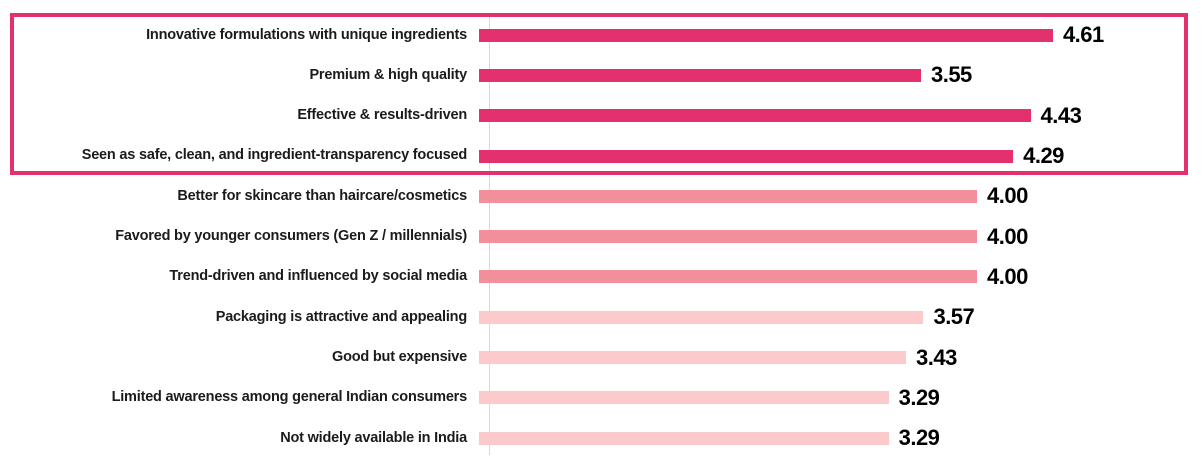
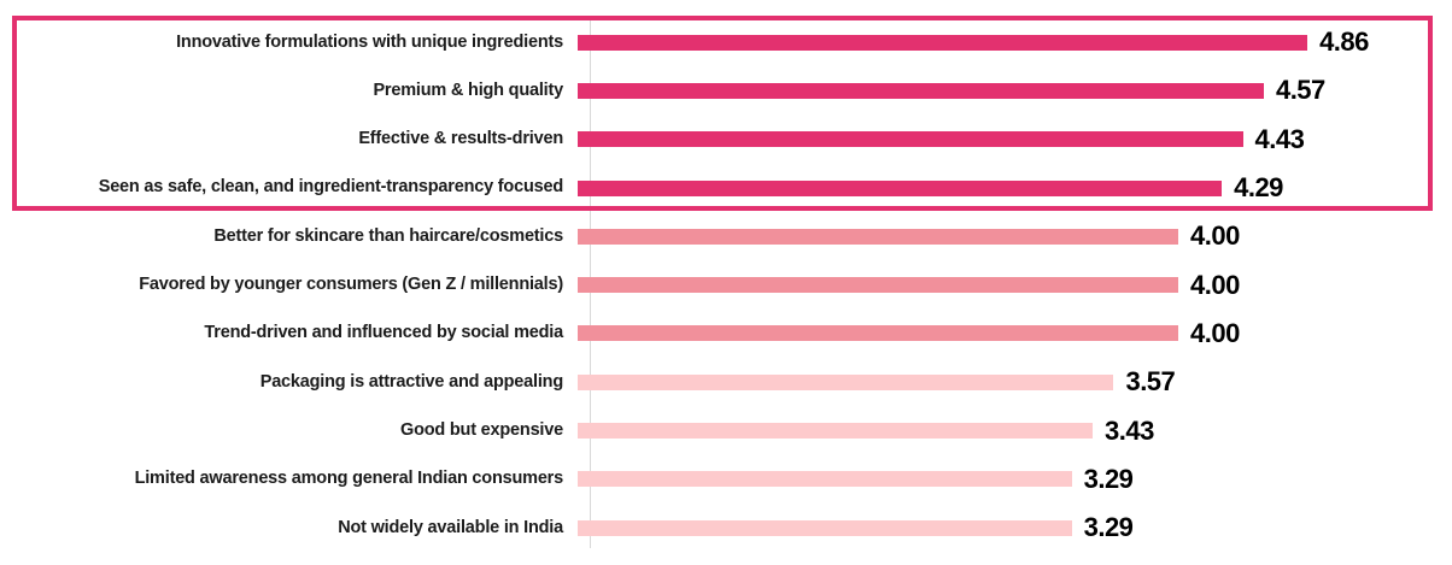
Innovative formulations with unique ingredients: 4.61 -> 4.86
Premium & high quality: 3.55 -> 4.57
